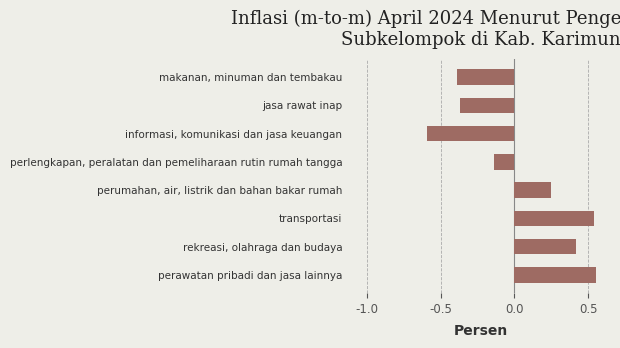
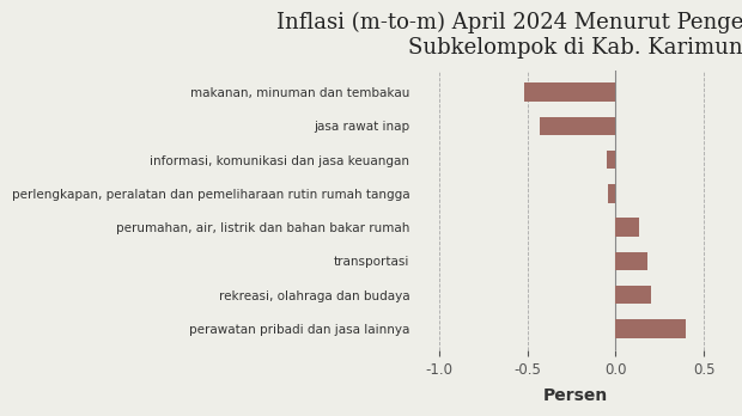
makanan, minuman dan tembakau: -0.39 -> -0.52
jasa rawat inap: -0.37 -> -0.43
informasi, komunikasi dan jasa keuangan: -0.59 -> -0.05
perlengkapan, peralatan dan pemeliharaan rutin rumah tangga: -0.14 -> -0.04
perumahan, air, listrik dan bahan bakar rumah: 0.25 -> 0.13
transportasi: 0.54 -> 0.18
rekreasi, olahraga dan budaya: 0.42 -> 0.20
perawatan pribadi dan jasa lainnya: 0.55 -> 0.40
